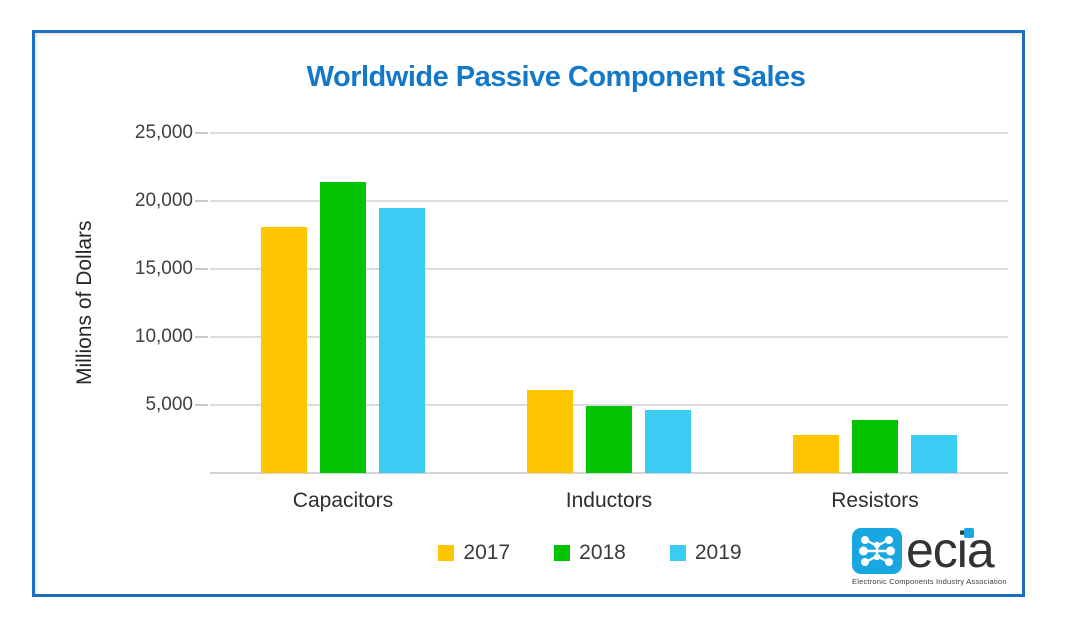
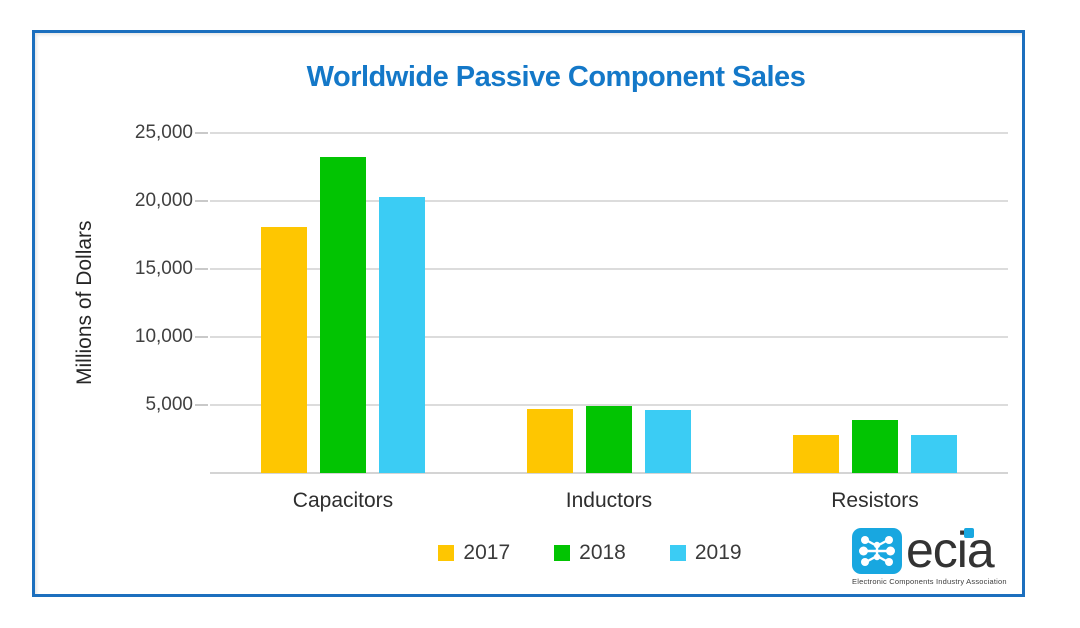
2018/Capacitors: 21400 -> 23200
2019/Capacitors: 19500 -> 20300
2017/Inductors: 6100 -> 4700
